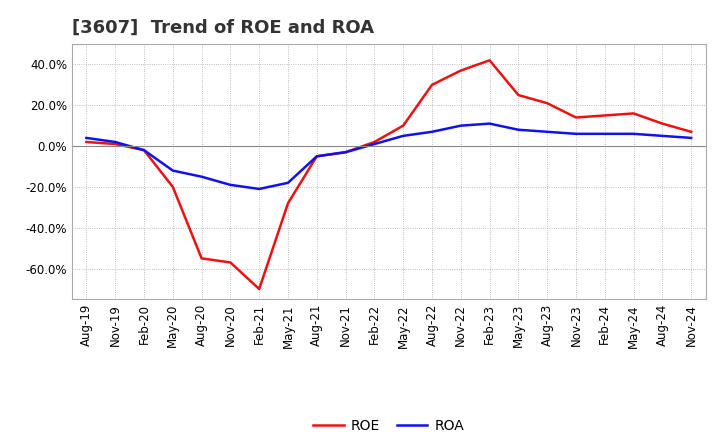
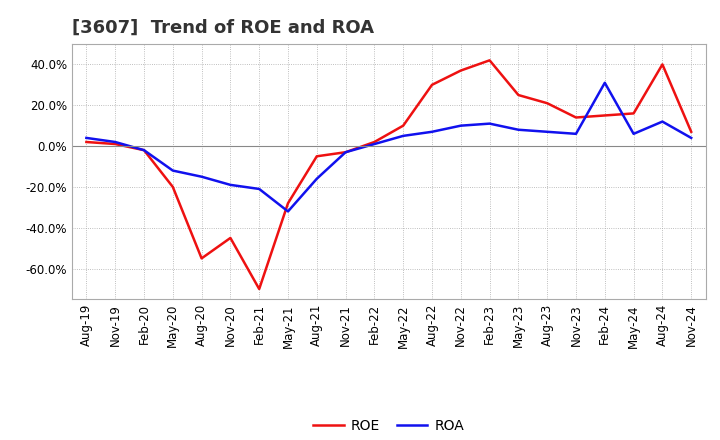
ROE/Nov-20: -57% -> -45%
ROA/May-21: -18% -> -32%
ROA/Aug-21: -5% -> -16%
ROA/Feb-24: 6% -> 31%
ROE/Aug-24: 11% -> 40%
ROA/Aug-24: 5% -> 12%
